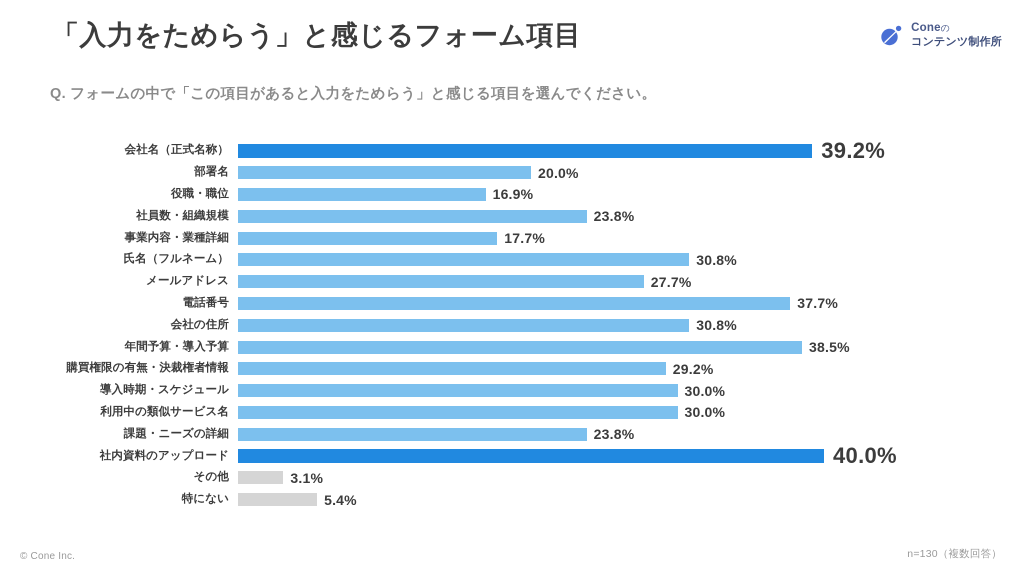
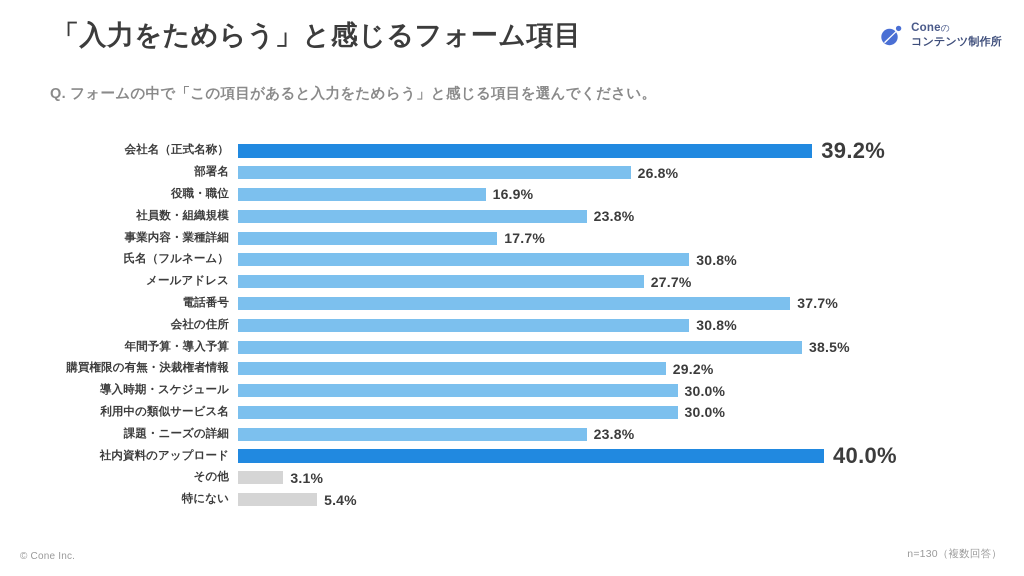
部署名: 20.0% -> 26.8%
